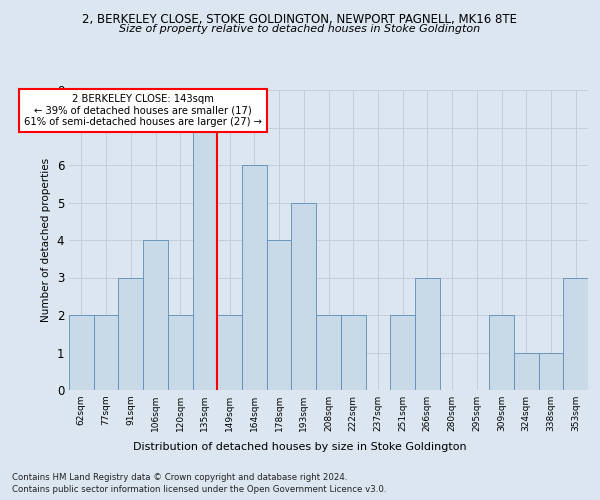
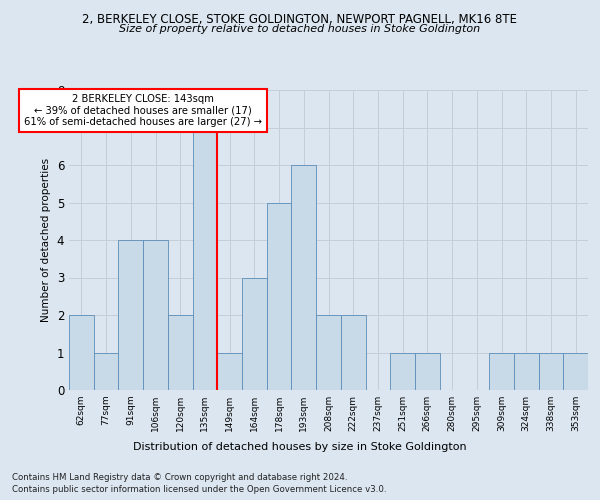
77sqm: 2 -> 1
91sqm: 3 -> 4
149sqm: 2 -> 1
164sqm: 6 -> 3
178sqm: 4 -> 5
193sqm: 5 -> 6
251sqm: 2 -> 1
266sqm: 3 -> 1
309sqm: 2 -> 1
353sqm: 3 -> 1
